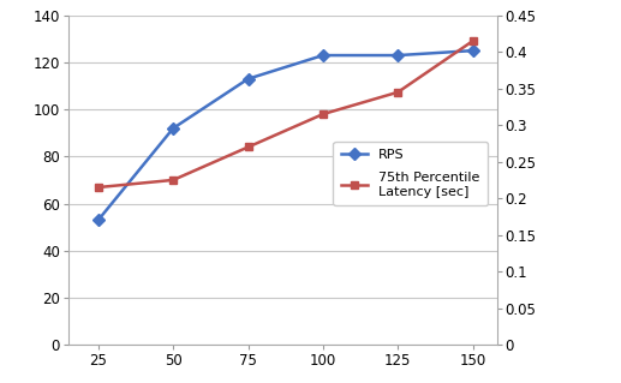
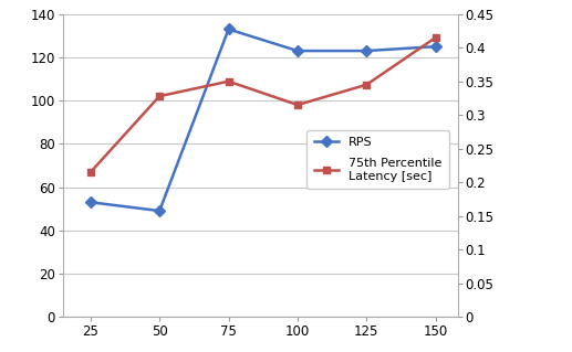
RPS/50: 92 -> 49
75th Percentile Latency [sec]/50: 0.225 -> 0.328
RPS/75: 113 -> 133
75th Percentile Latency [sec]/75: 0.270 -> 0.350
